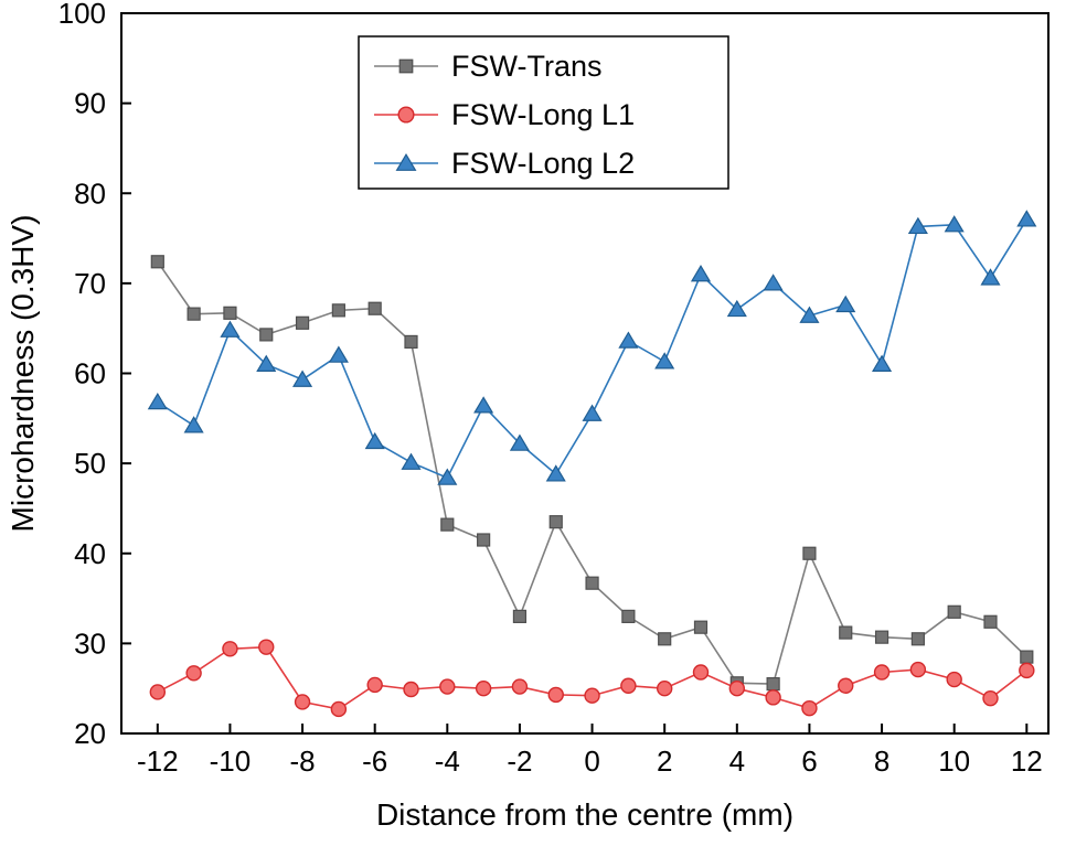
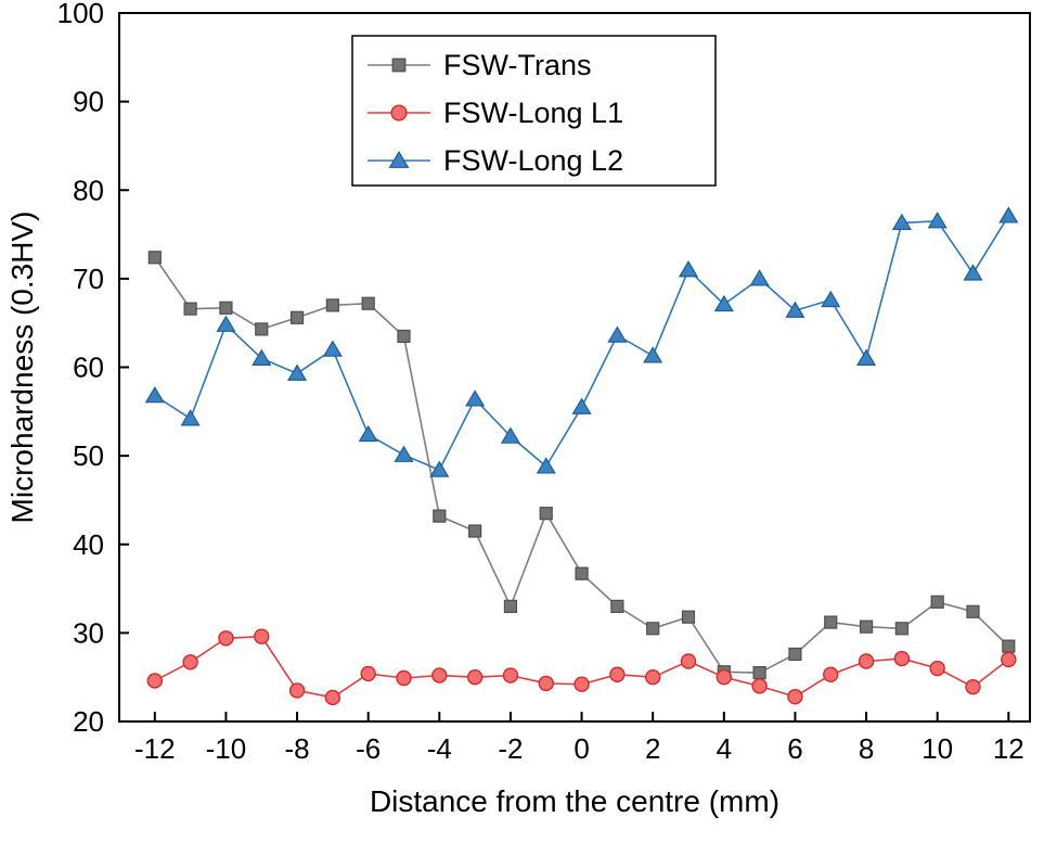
FSW-Trans/6: 40 -> 28
